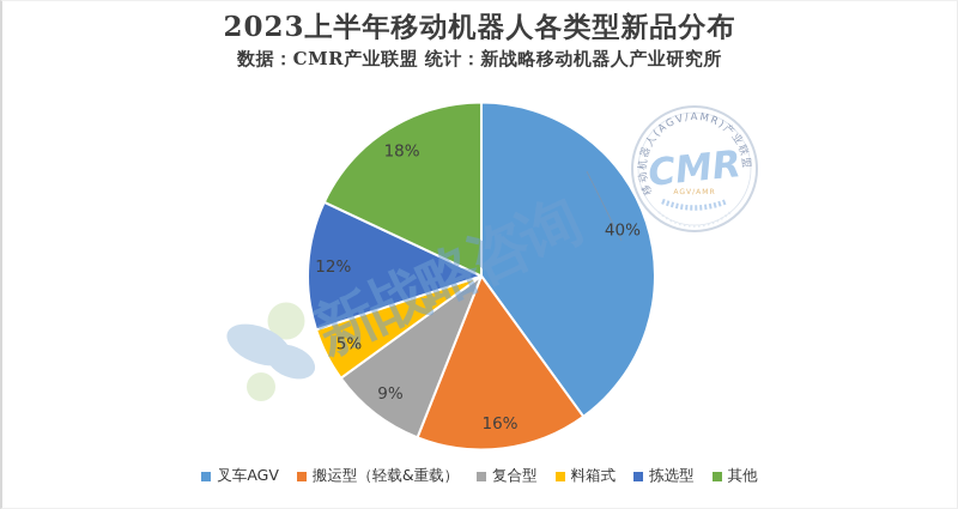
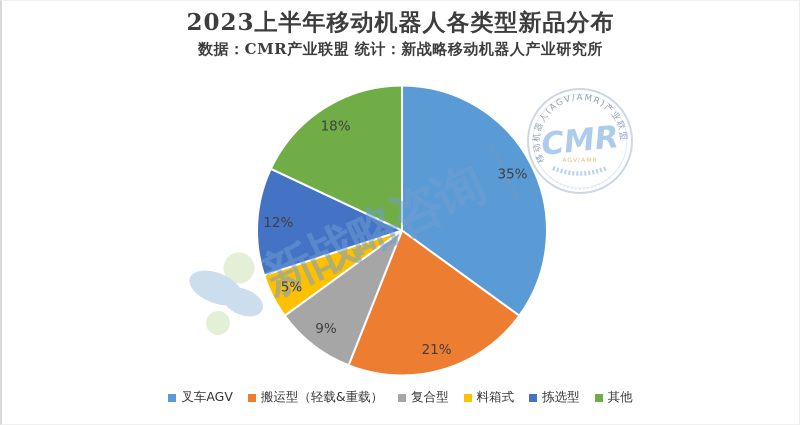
叉车AGV: 40% -> 35%
搬运型（轻载&重载）: 16% -> 21%
